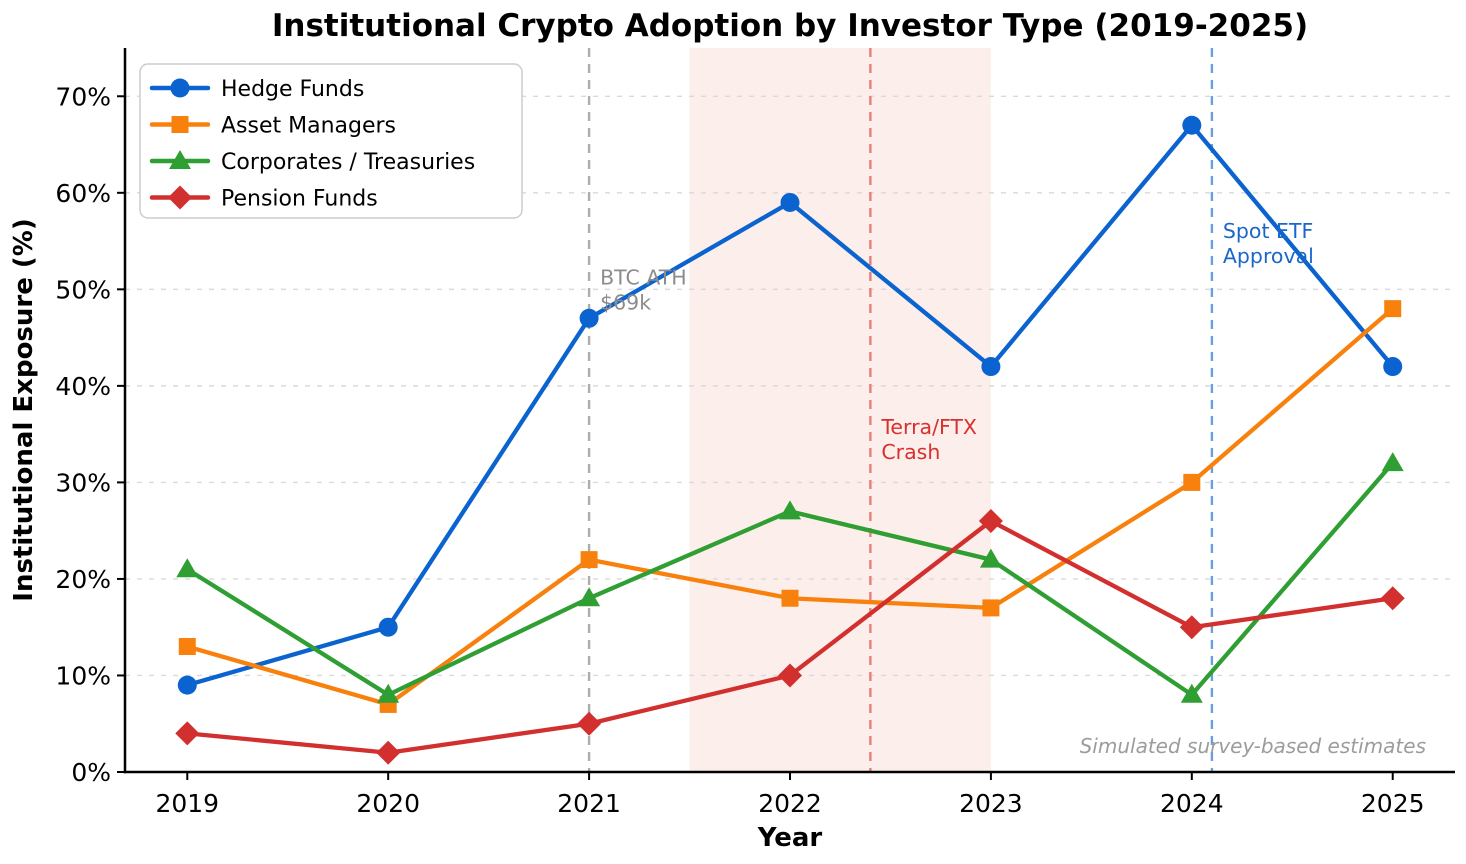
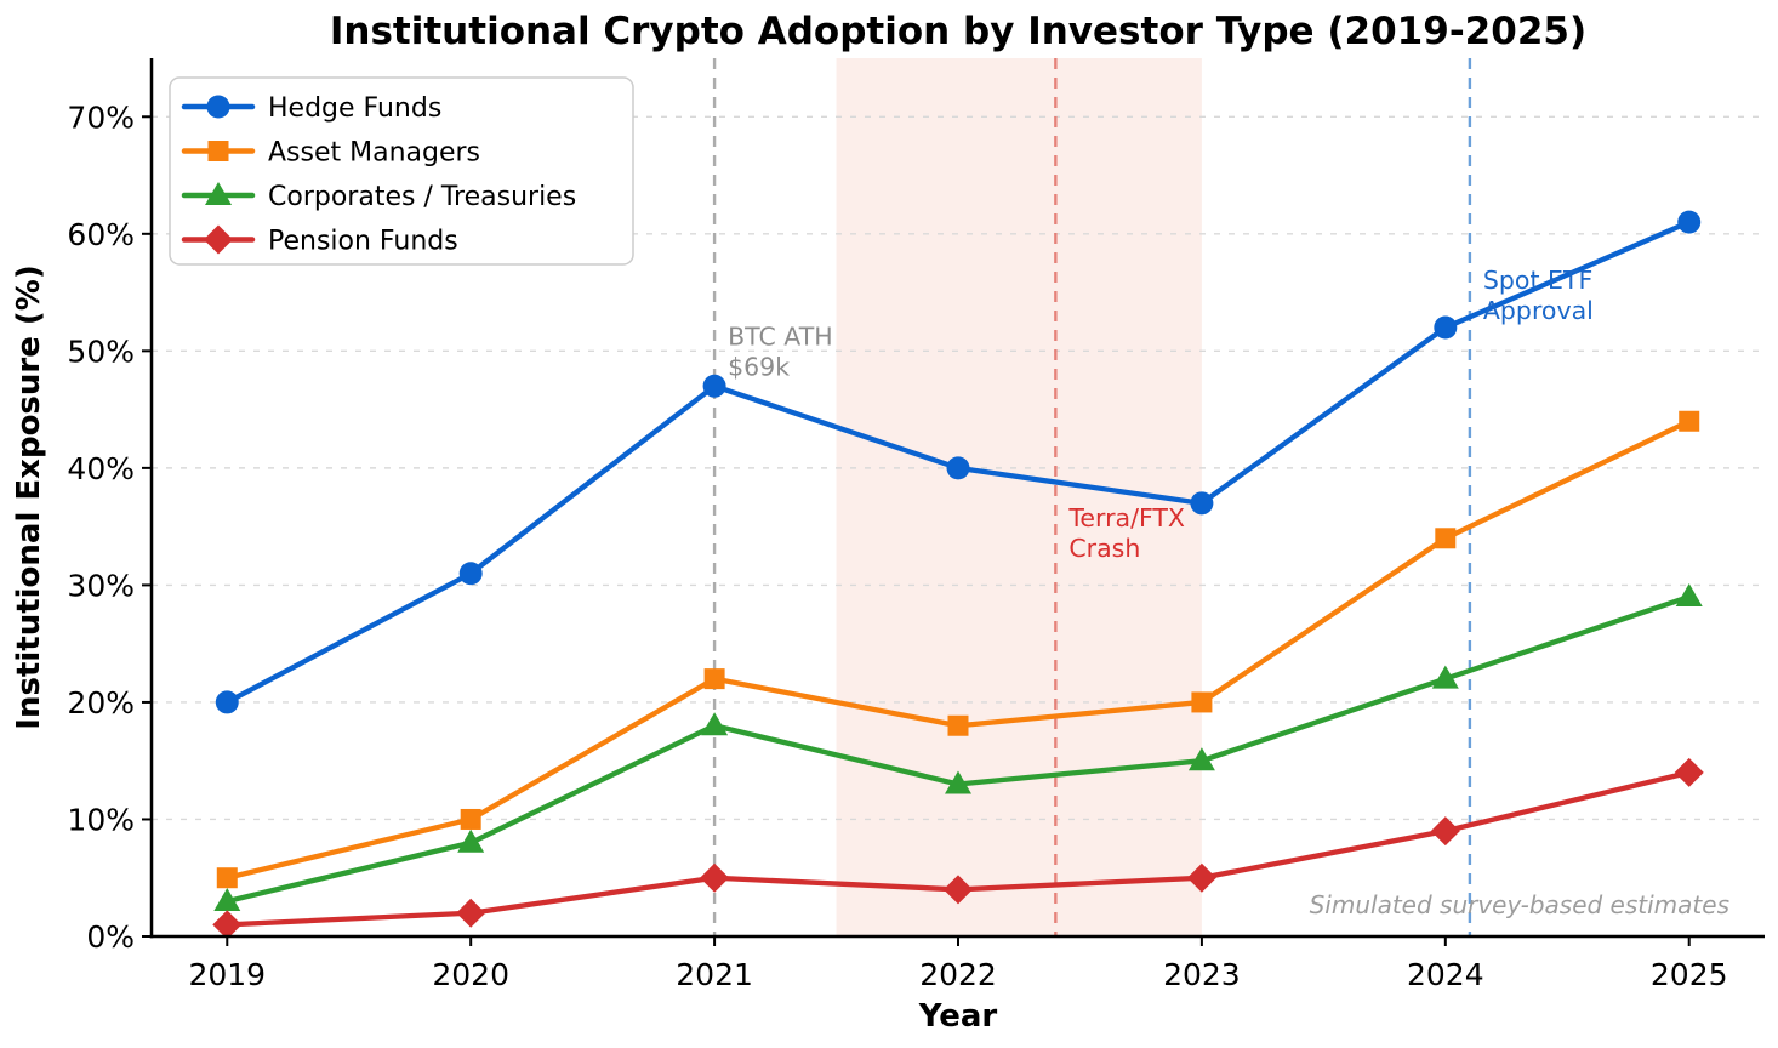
Hedge Funds/2019: 9% -> 20%
Asset Managers/2019: 13% -> 5%
Corporates / Treasuries/2019: 21% -> 3%
Pension Funds/2019: 4% -> 1%
Hedge Funds/2020: 15% -> 31%
Asset Managers/2020: 7% -> 10%
Hedge Funds/2022: 59% -> 40%
Corporates / Treasuries/2022: 27% -> 13%
Pension Funds/2022: 10% -> 4%
Hedge Funds/2023: 42% -> 37%
Asset Managers/2023: 17% -> 20%
Corporates / Treasuries/2023: 22% -> 15%
Pension Funds/2023: 26% -> 5%
Hedge Funds/2024: 67% -> 52%
Asset Managers/2024: 30% -> 34%
Corporates / Treasuries/2024: 8% -> 22%
Pension Funds/2024: 15% -> 9%
Hedge Funds/2025: 42% -> 61%
Asset Managers/2025: 48% -> 44%
Corporates / Treasuries/2025: 32% -> 29%
Pension Funds/2025: 18% -> 14%
